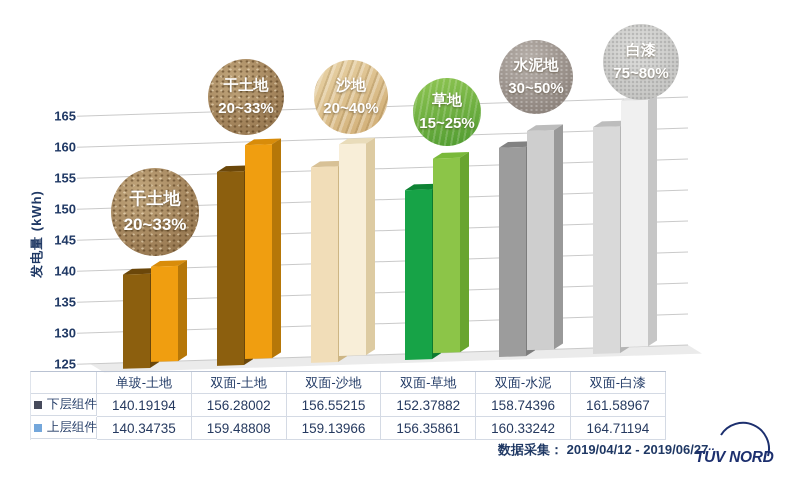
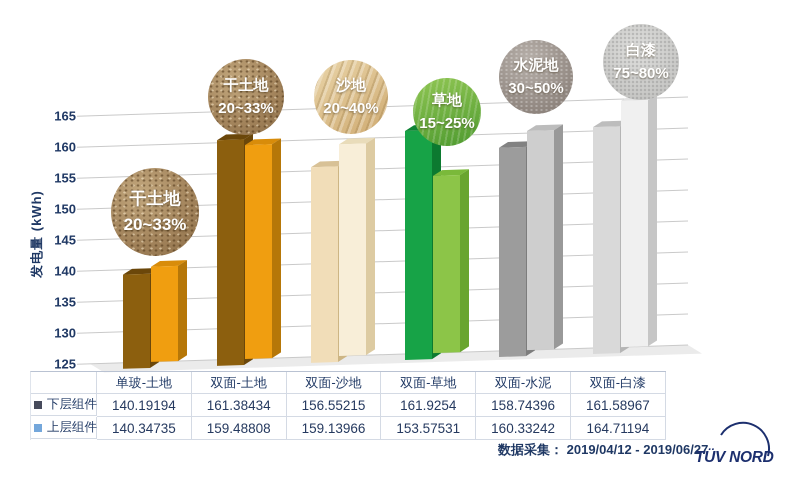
下层组件/双面-土地: 156.28002 -> 161.38434
下层组件/双面-草地: 152.37882 -> 161.9254
上层组件/双面-草地: 156.35861 -> 153.57531
